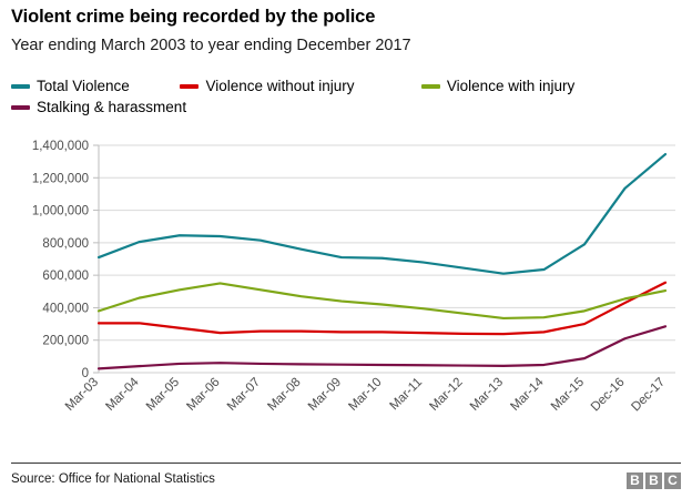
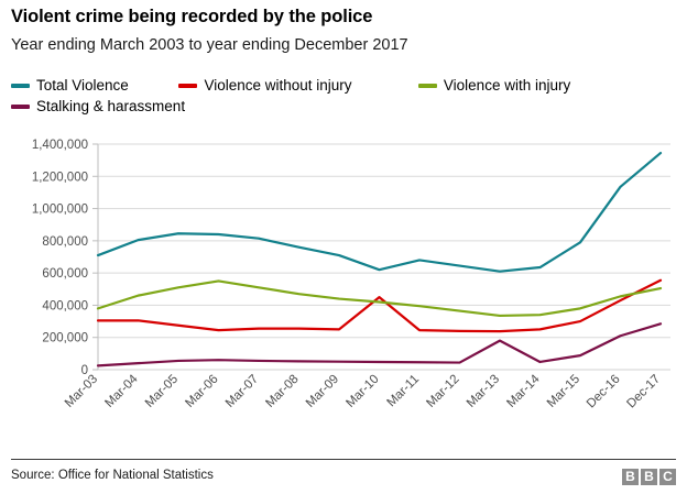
Total Violence/Mar-10: 700000 -> 620000
Violence without injury/Mar-10: 250000 -> 450000
Stalking & harassment/Mar-13: 40000 -> 180000
